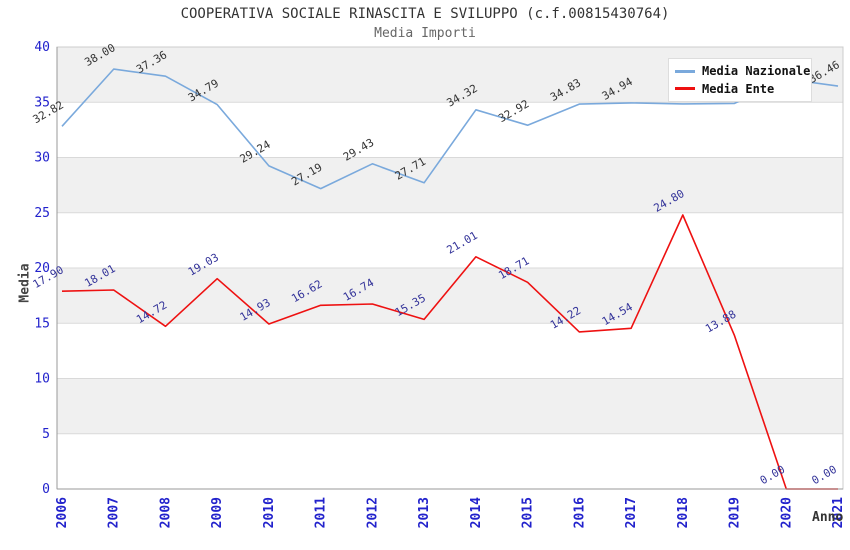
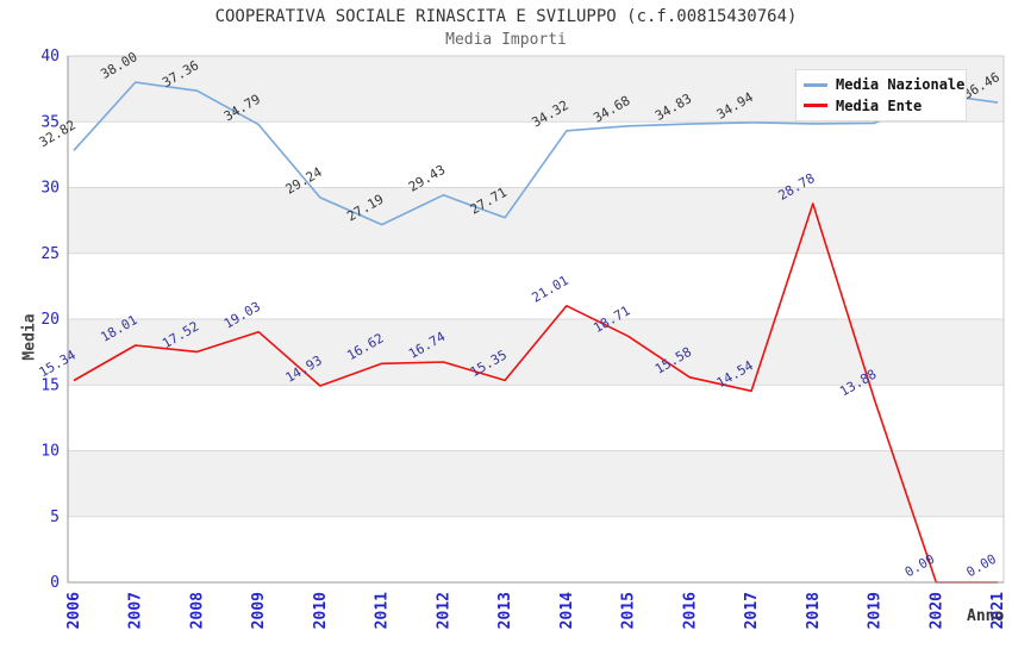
Media Ente/2006: 17.90 -> 15.34
Media Ente/2008: 14.72 -> 17.52
Media Nazionale/2015: 32.92 -> 34.68
Media Ente/2016: 14.22 -> 15.58
Media Ente/2018: 24.80 -> 28.78
